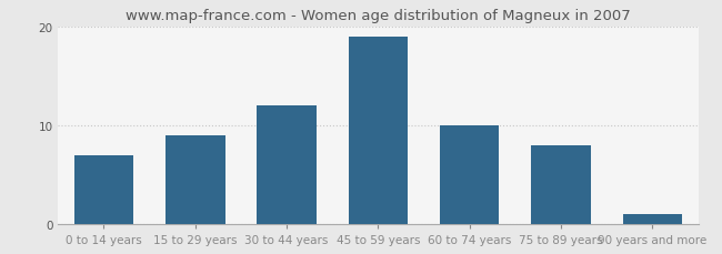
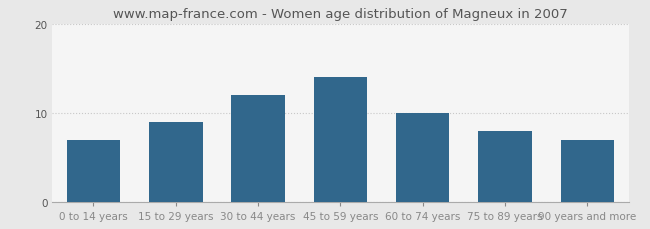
45 to 59 years: 19 -> 14
90 years and more: 1 -> 7
